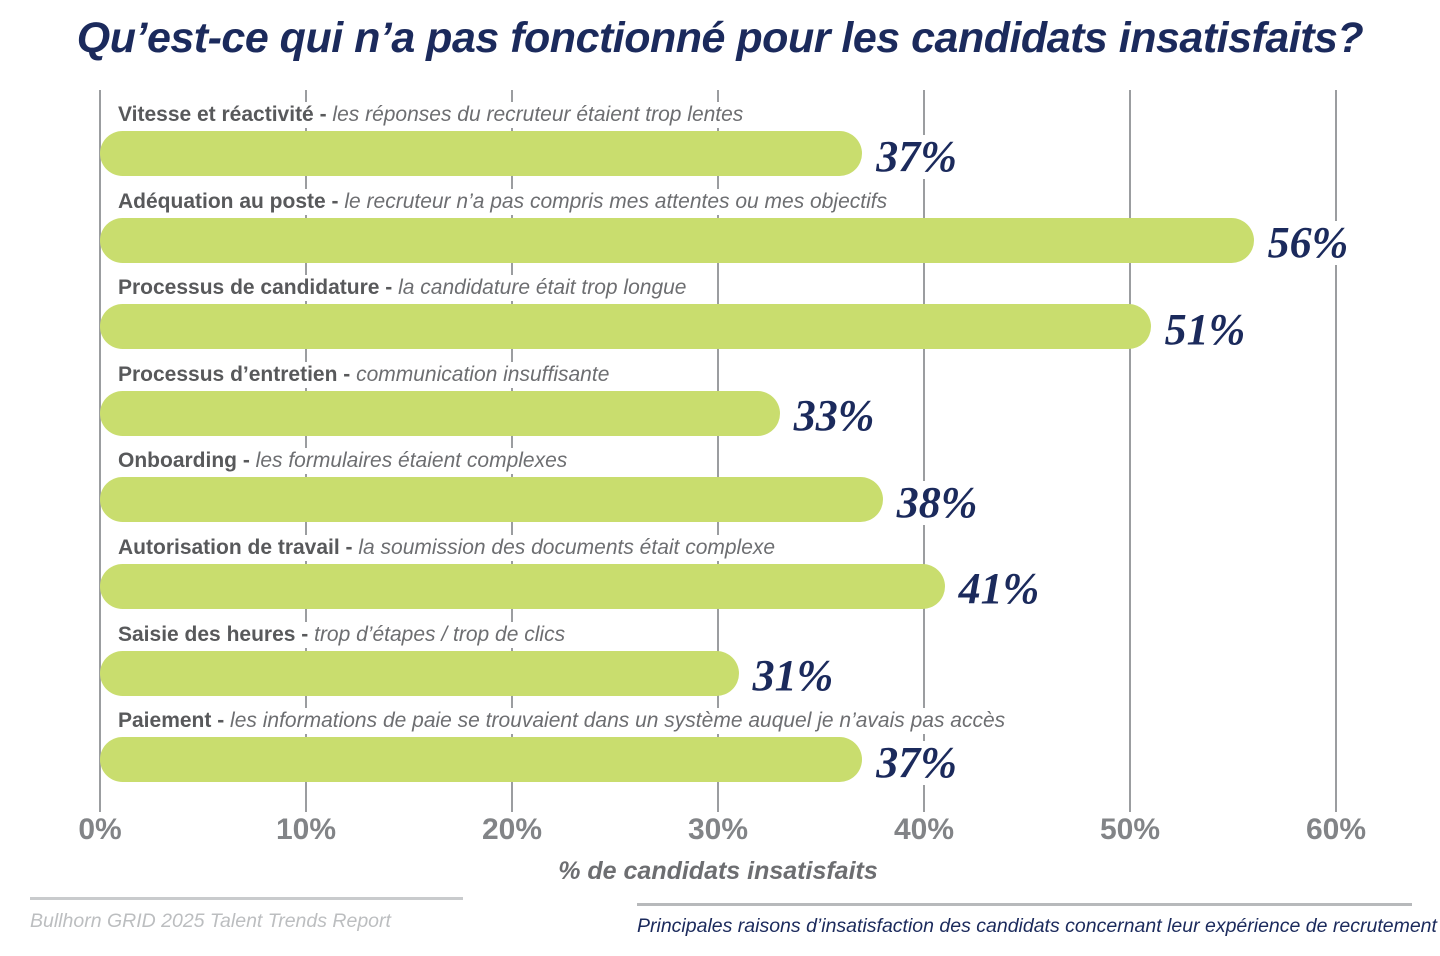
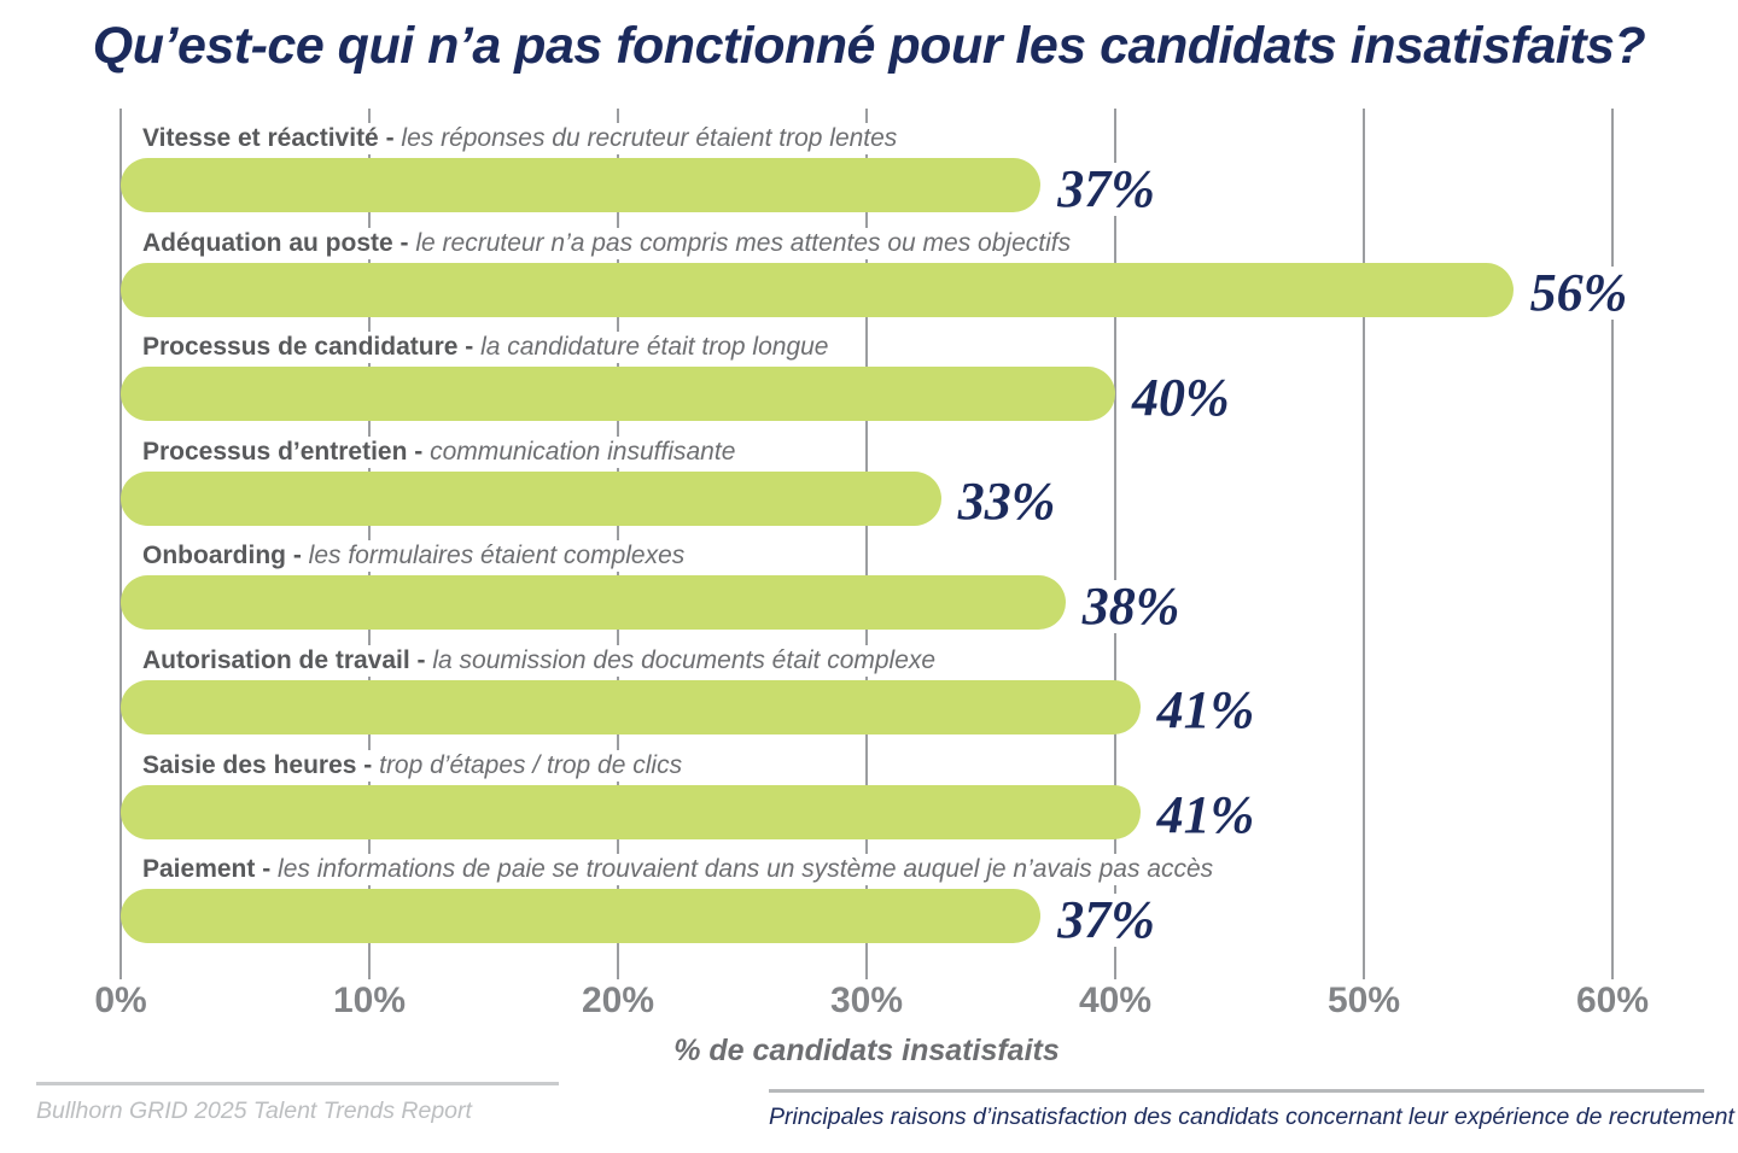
Processus de candidature -: 51% -> 40%
Saisie des heures -: 31% -> 41%
